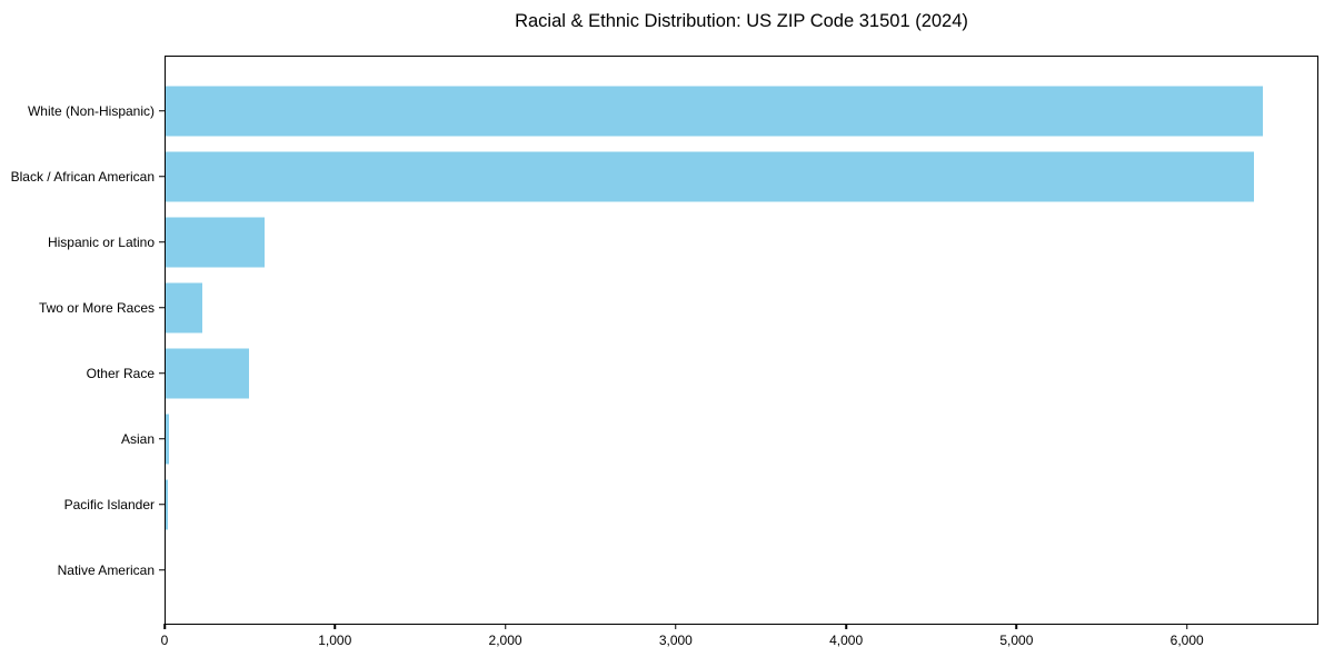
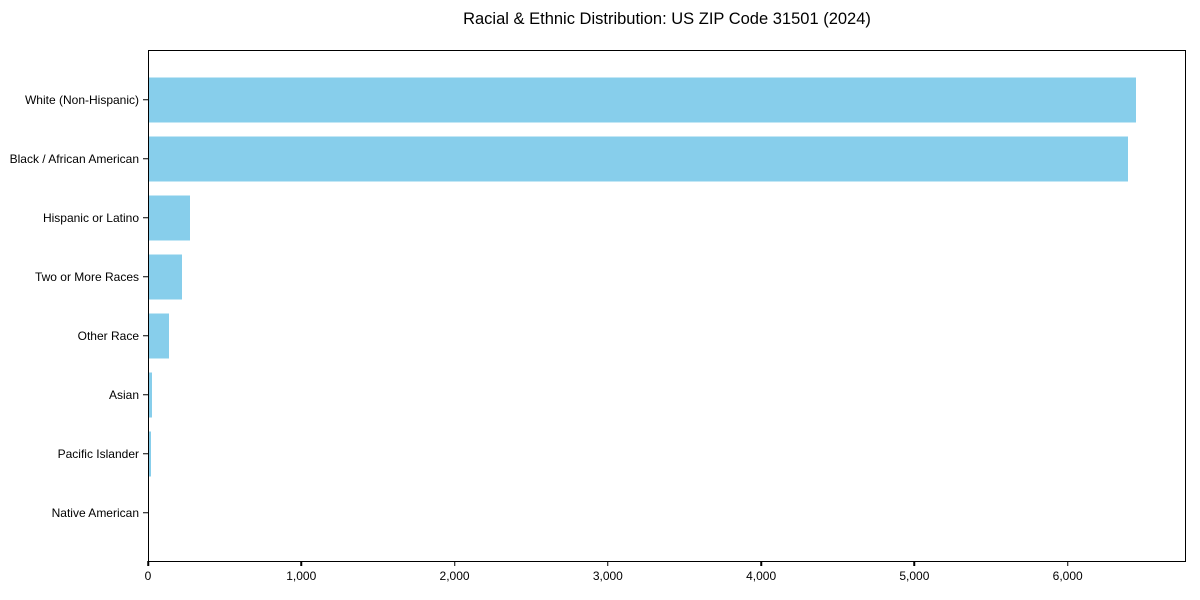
Hispanic or Latino: 580 -> 270
Other Race: 490 -> 130
